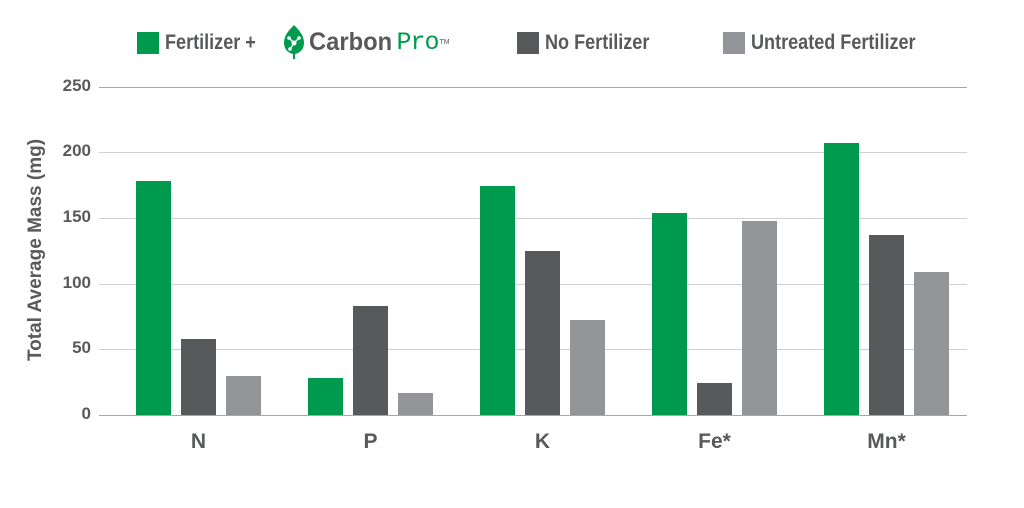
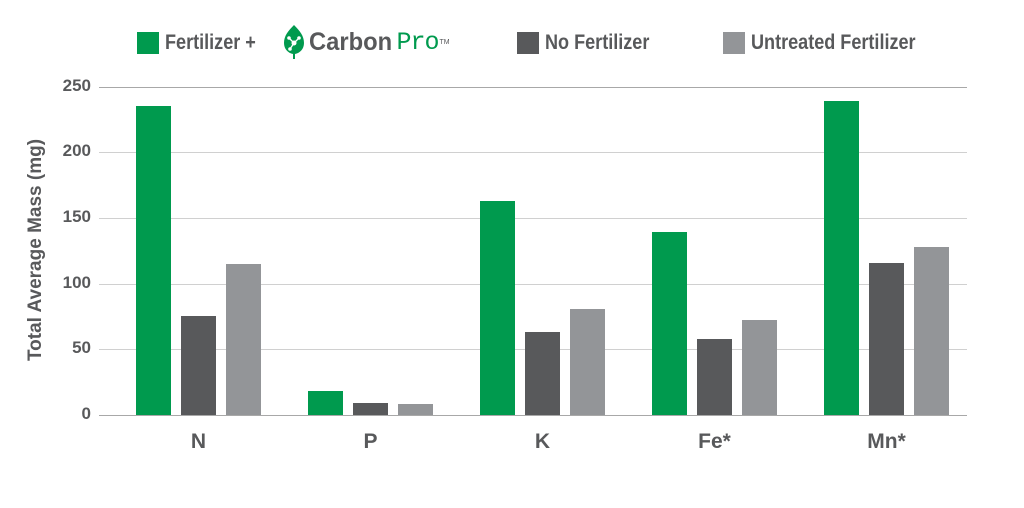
Fertilizer + CarbonPro/N: 178 -> 235
No Fertilizer/N: 58 -> 75
Untreated Fertilizer/N: 30 -> 115
Fertilizer + CarbonPro/P: 28 -> 18
No Fertilizer/P: 83 -> 9
Untreated Fertilizer/P: 17 -> 8
Fertilizer + CarbonPro/K: 174 -> 163
No Fertilizer/K: 125 -> 63
Untreated Fertilizer/K: 72 -> 81
Fertilizer + CarbonPro/Fe*: 154 -> 139
No Fertilizer/Fe*: 24 -> 58
Untreated Fertilizer/Fe*: 148 -> 72
Fertilizer + CarbonPro/Mn*: 207 -> 239
No Fertilizer/Mn*: 137 -> 116
Untreated Fertilizer/Mn*: 109 -> 128
